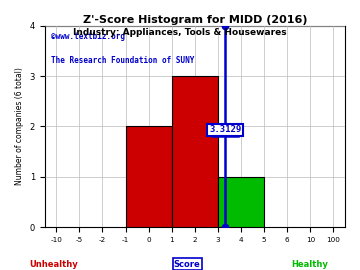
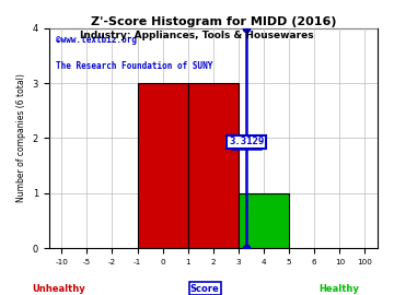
0: 2 -> 3
